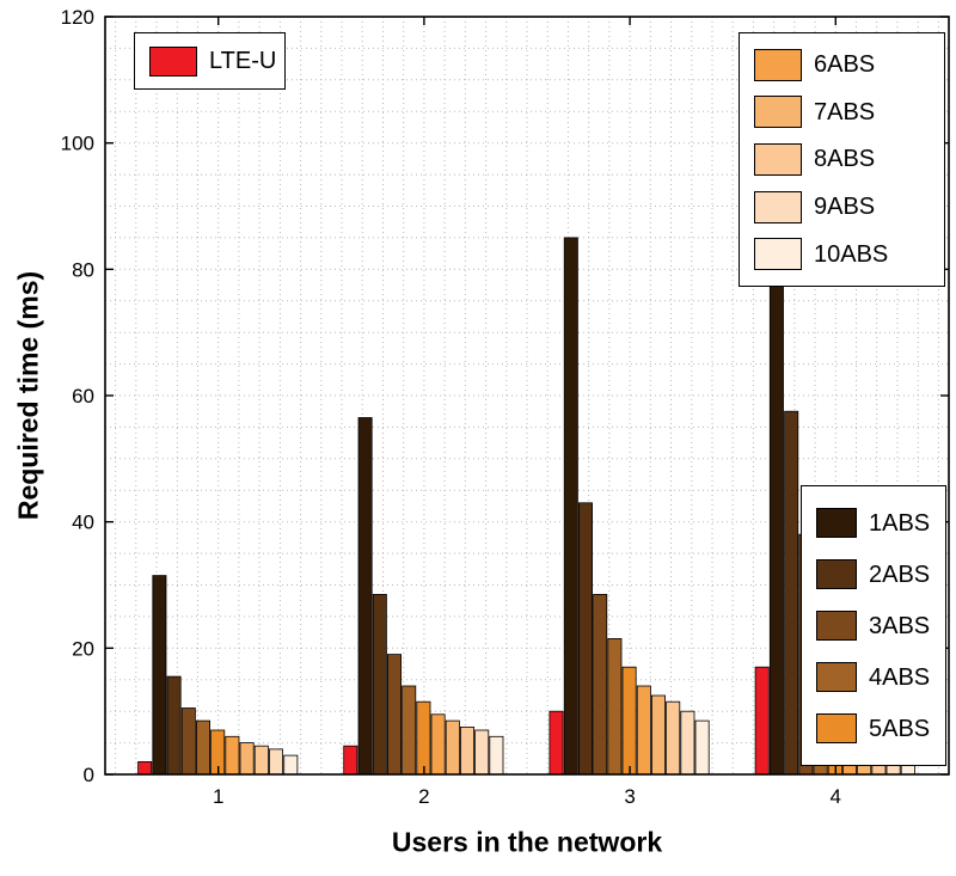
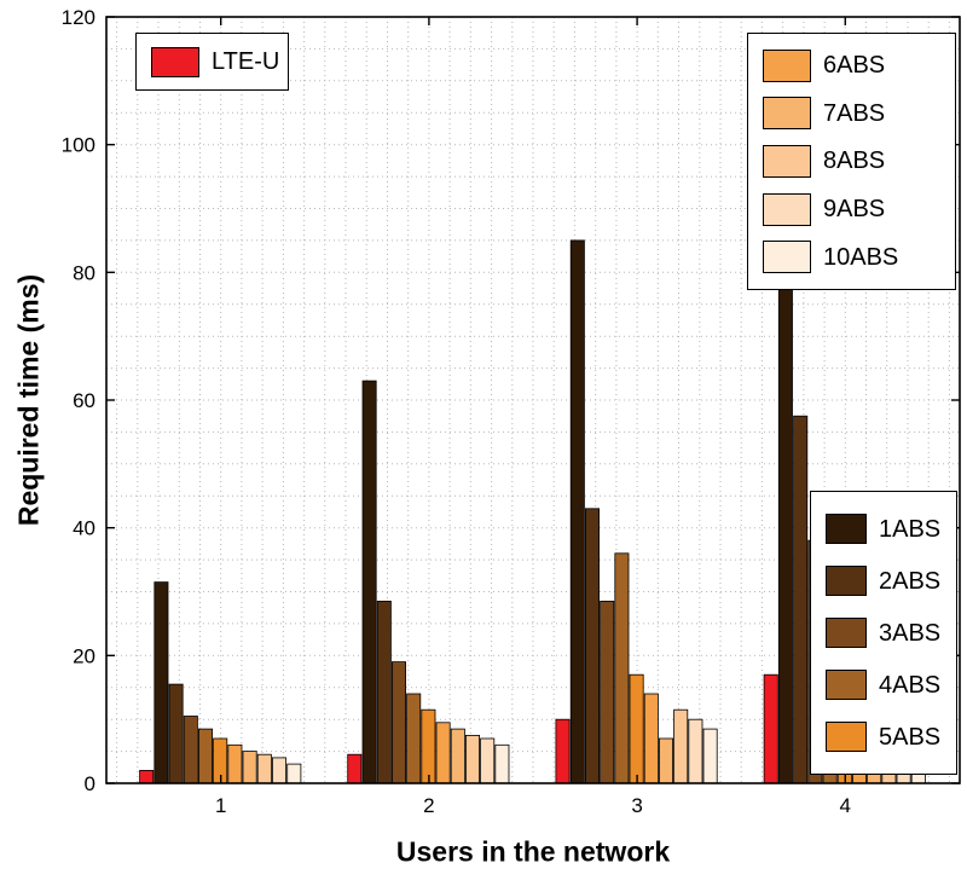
1ABS/2: 56 -> 63
4ABS/3: 22 -> 36
7ABS/3: 12 -> 7
